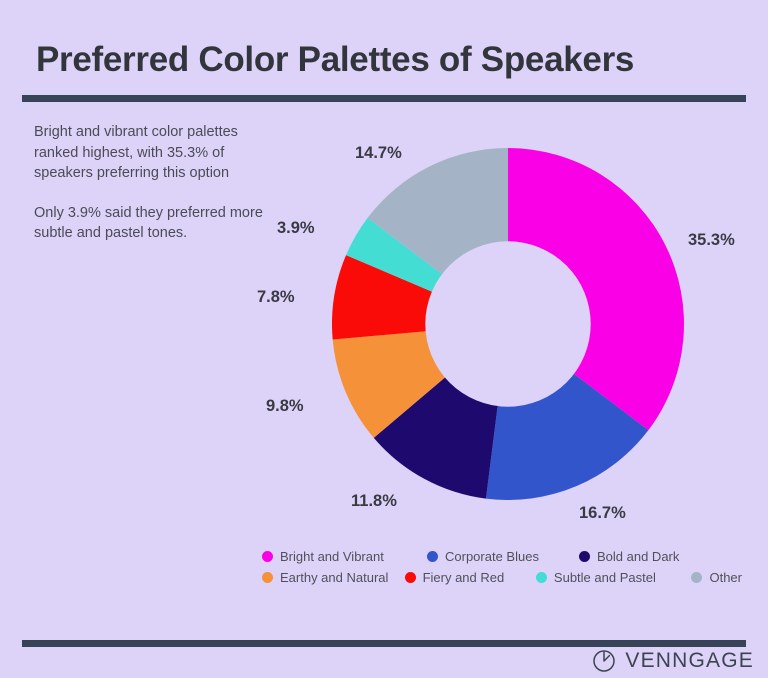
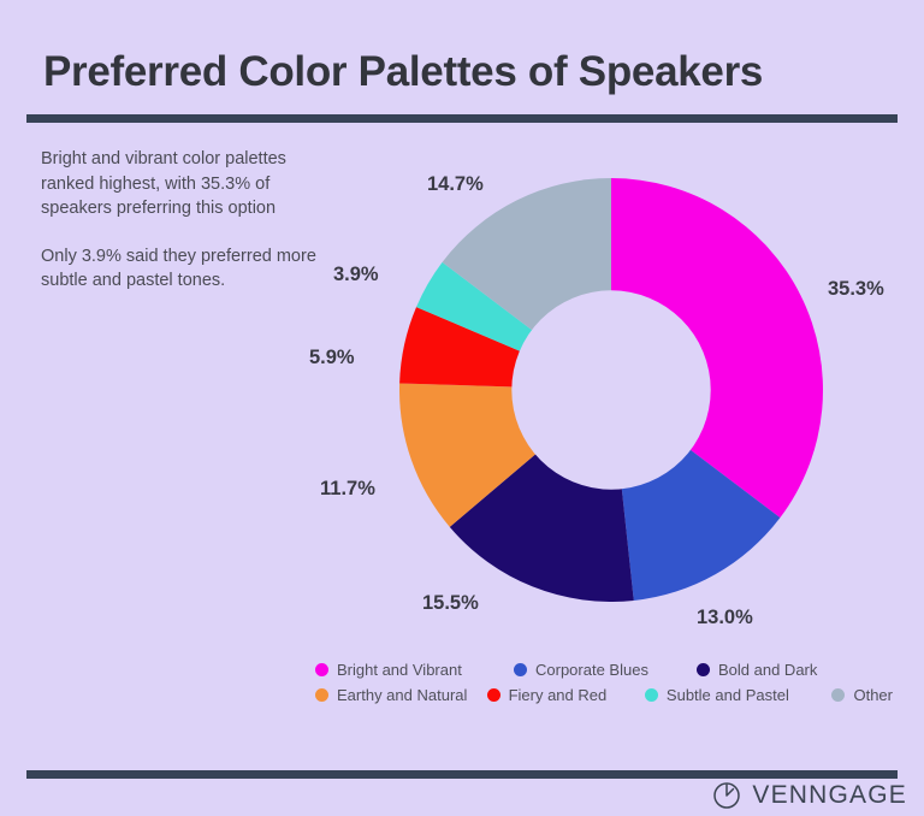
Corporate Blues: 16.7% -> 13.0%
Bold and Dark: 11.8% -> 15.5%
Earthy and Natural: 9.8% -> 11.7%
Fiery and Red: 7.8% -> 5.9%
